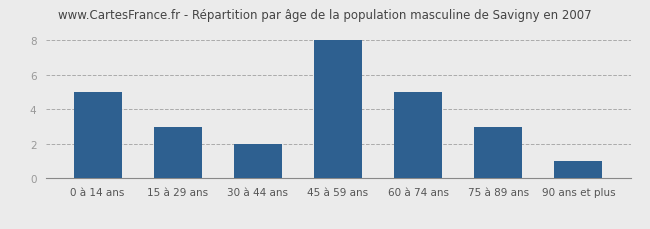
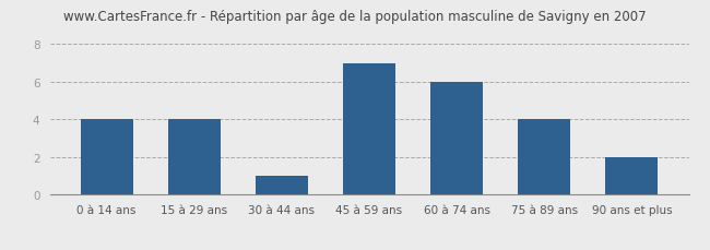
0 à 14 ans: 5 -> 4
15 à 29 ans: 3 -> 4
30 à 44 ans: 2 -> 1
45 à 59 ans: 8 -> 7
60 à 74 ans: 5 -> 6
75 à 89 ans: 3 -> 4
90 ans et plus: 1 -> 2
